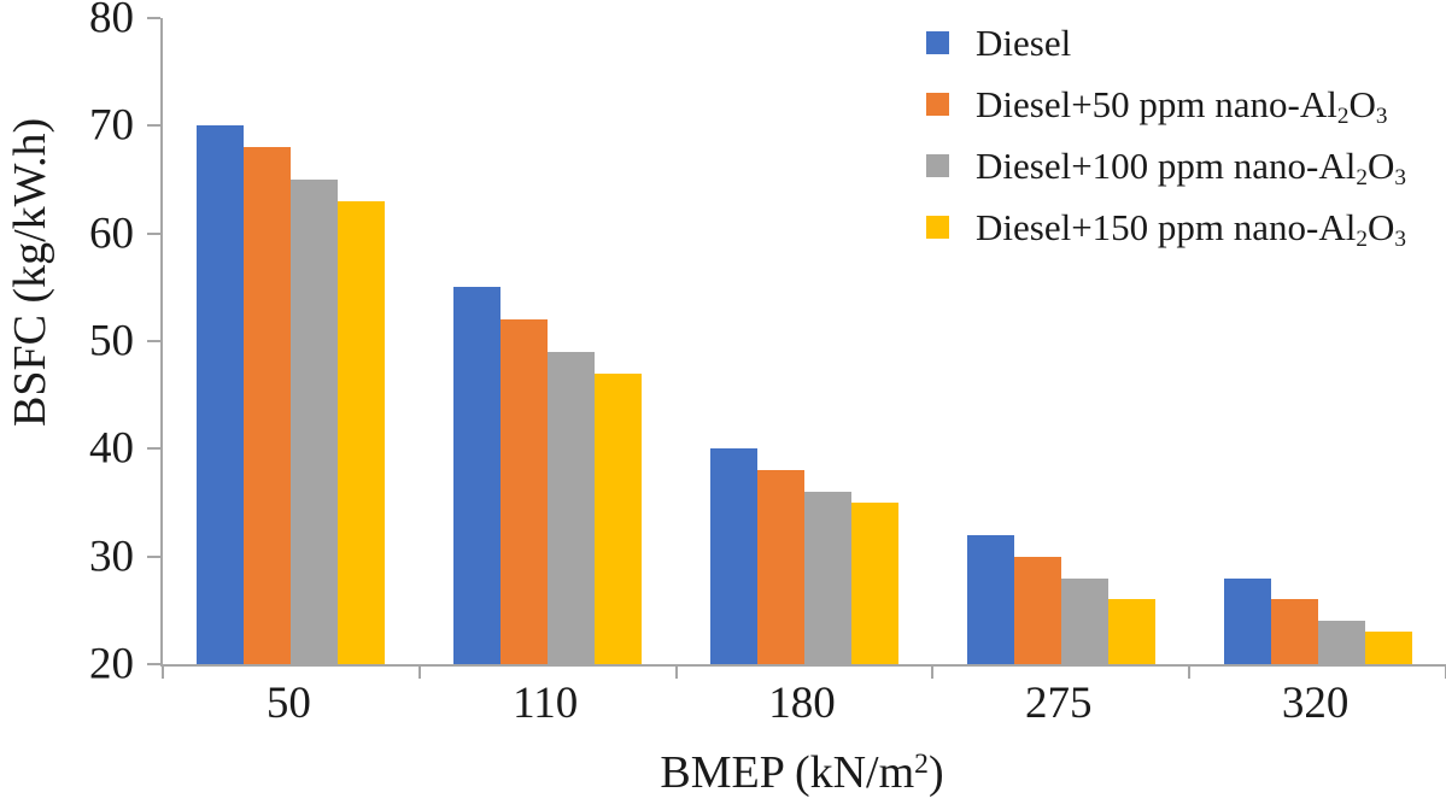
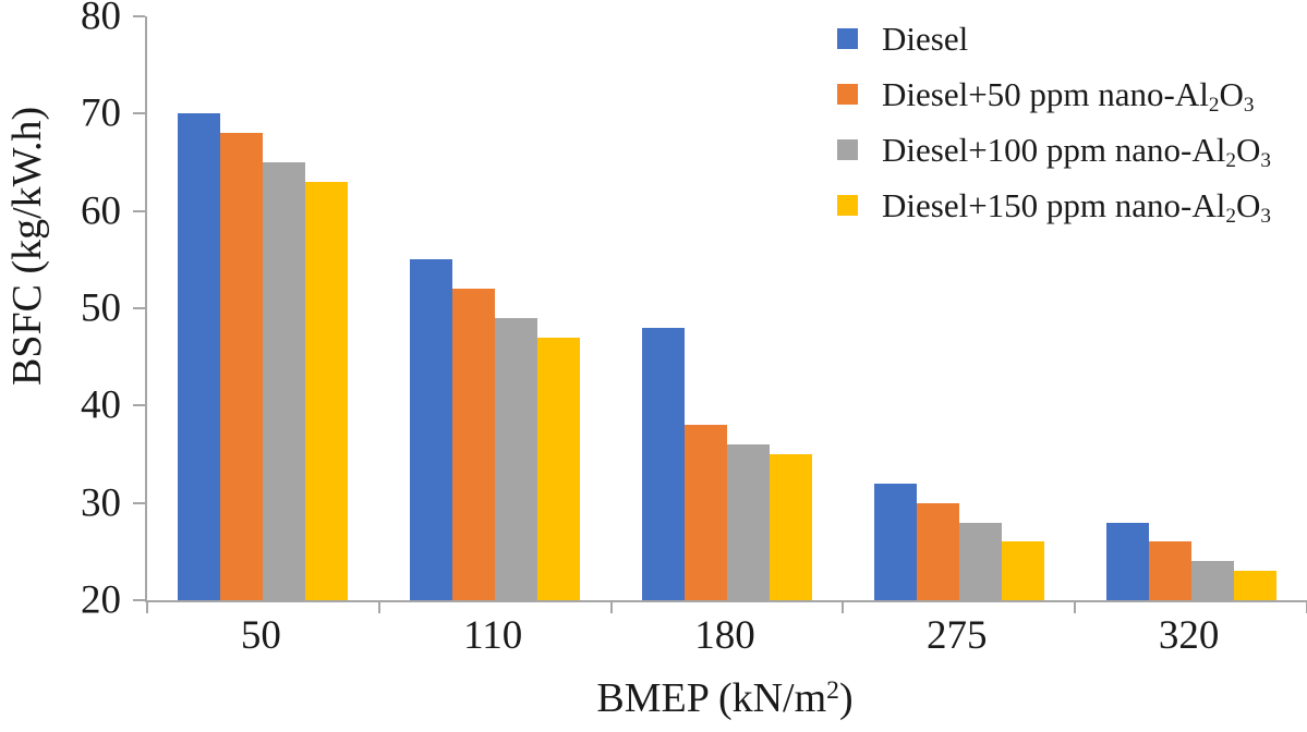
Diesel/180: 40 -> 48
